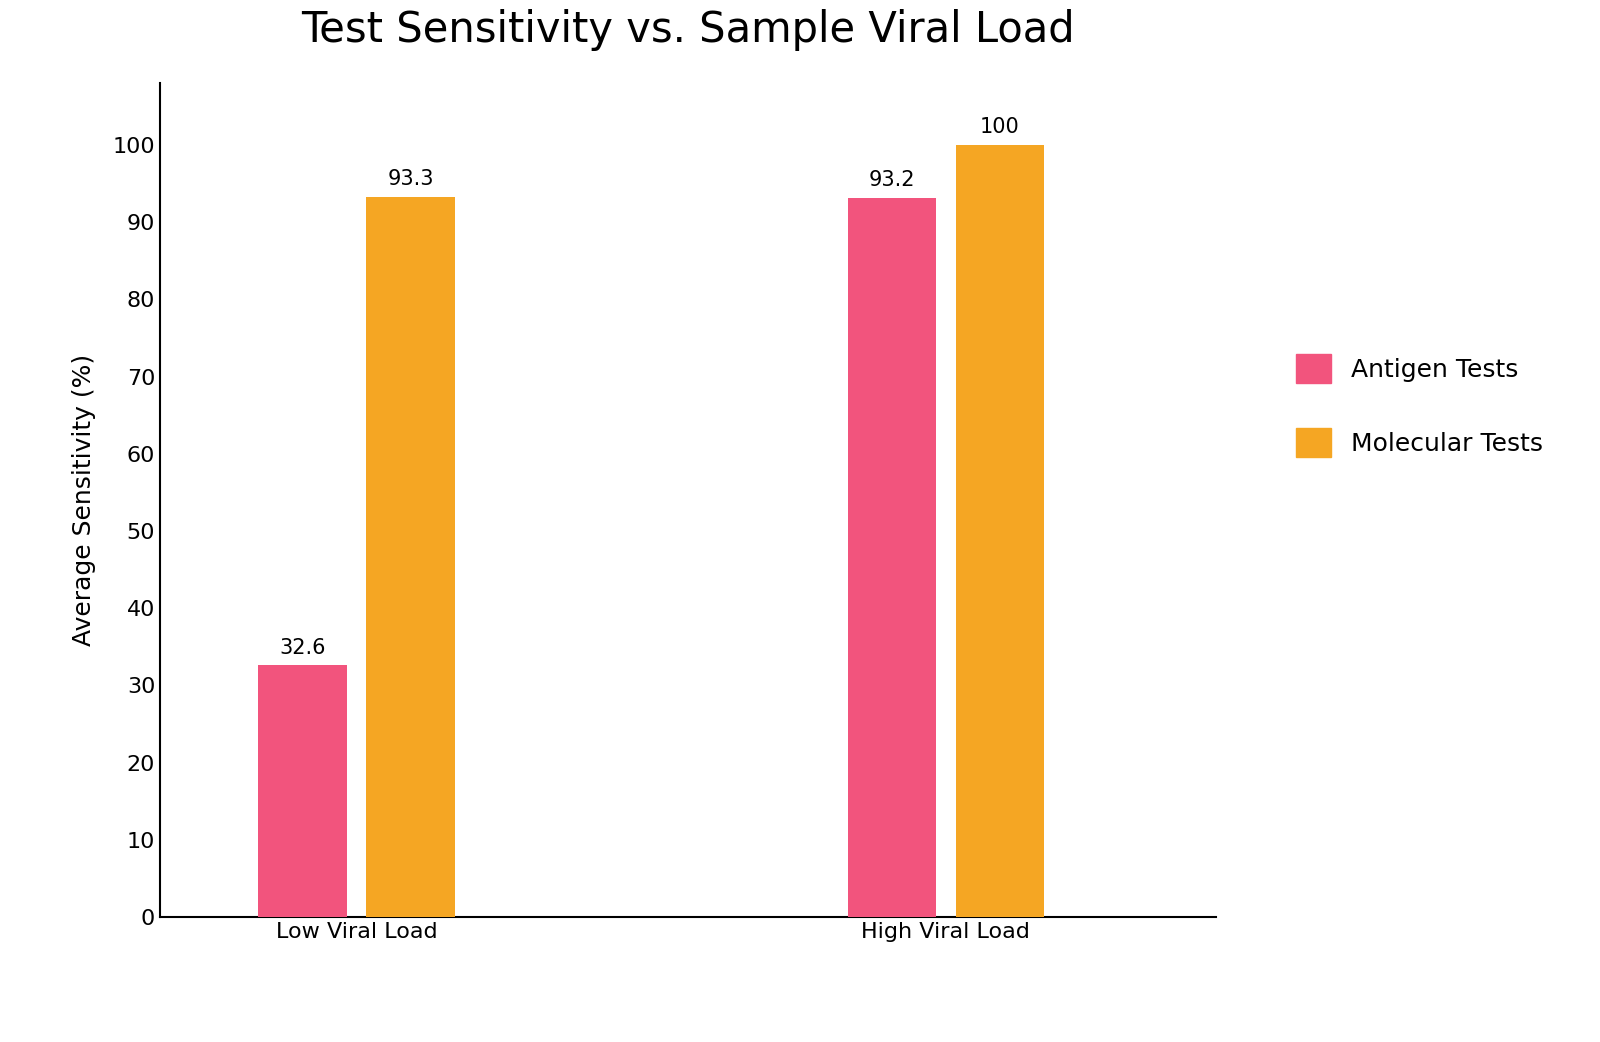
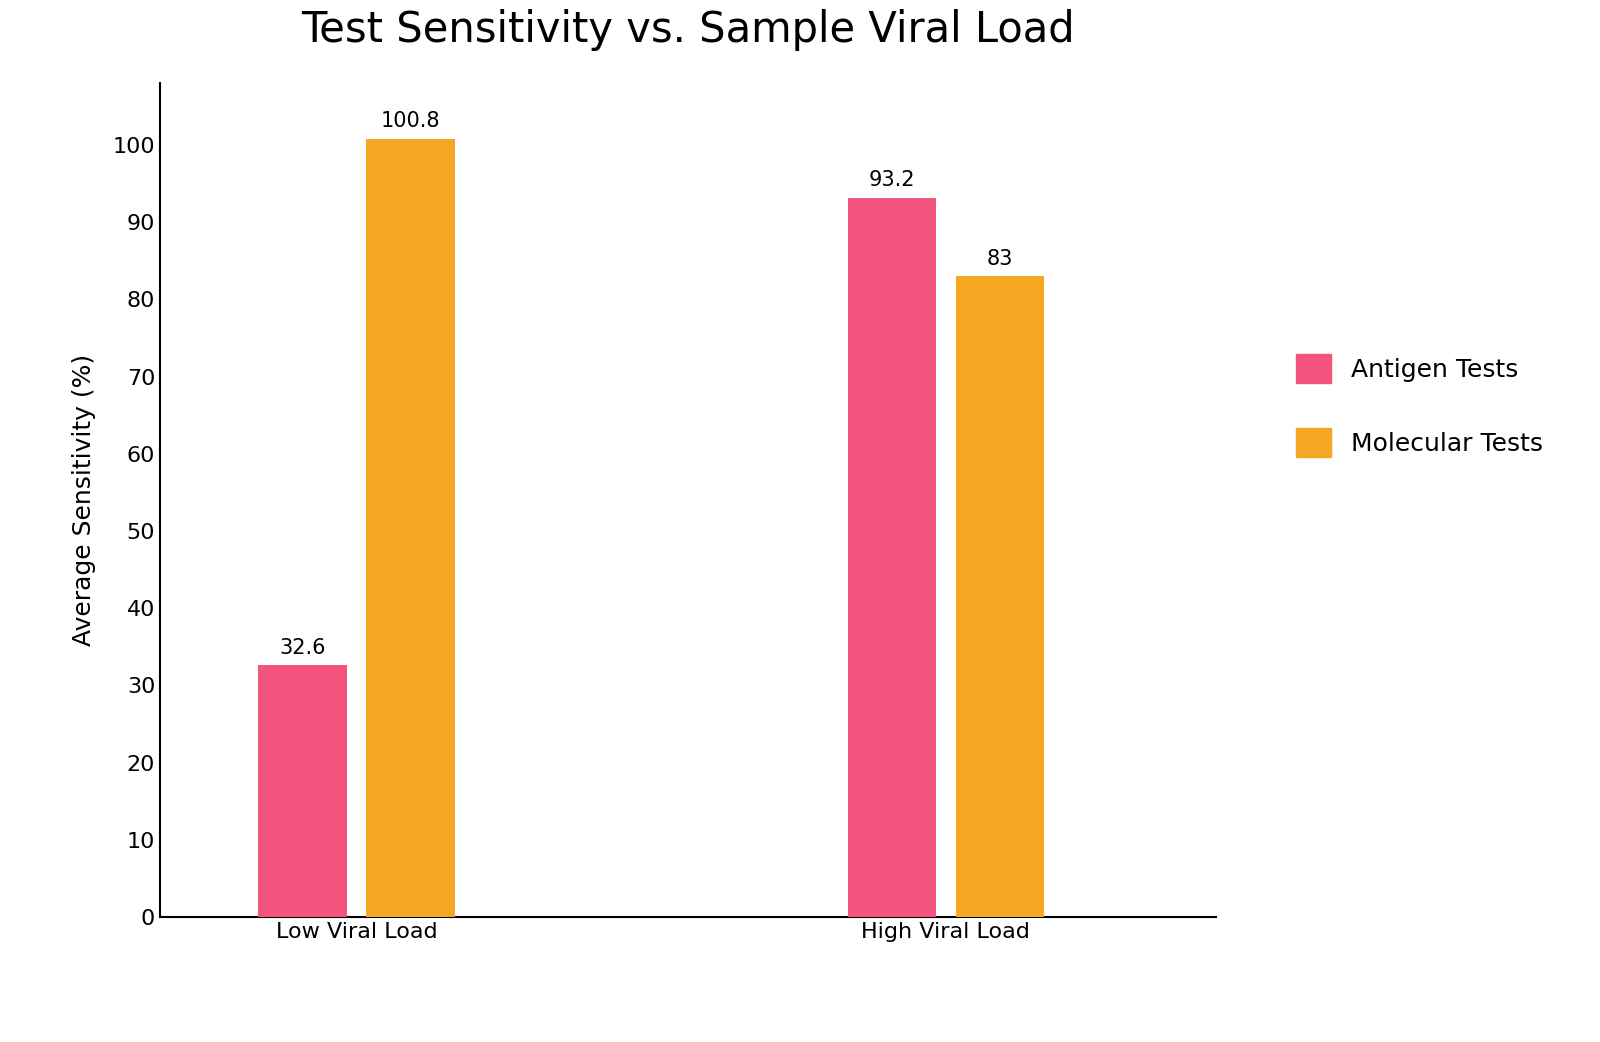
Molecular Tests/Low Viral Load: 93.3 -> 100.8
Molecular Tests/High Viral Load: 100 -> 83
